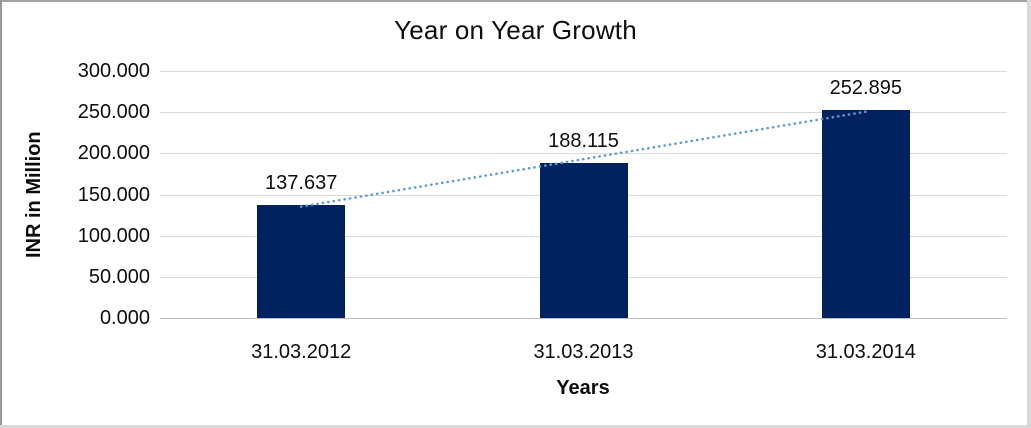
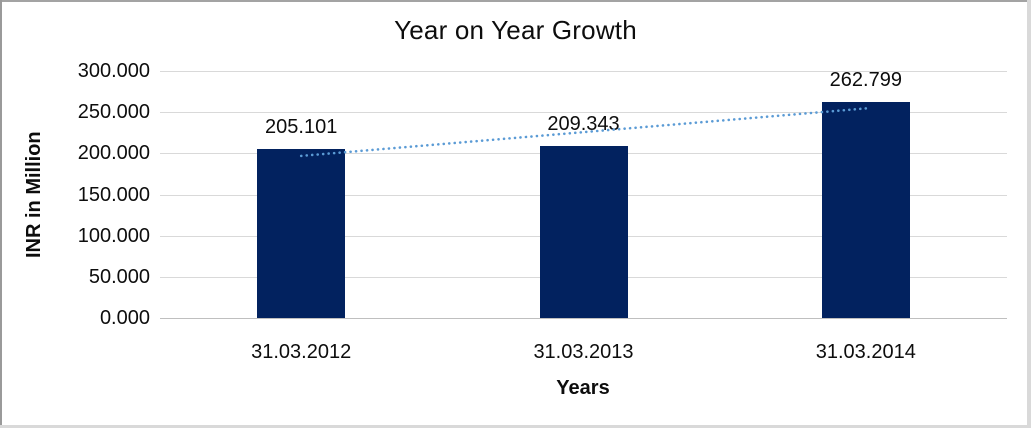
31.03.2012: 137.637 -> 205.101
31.03.2013: 188.115 -> 209.343
31.03.2014: 252.895 -> 262.799
